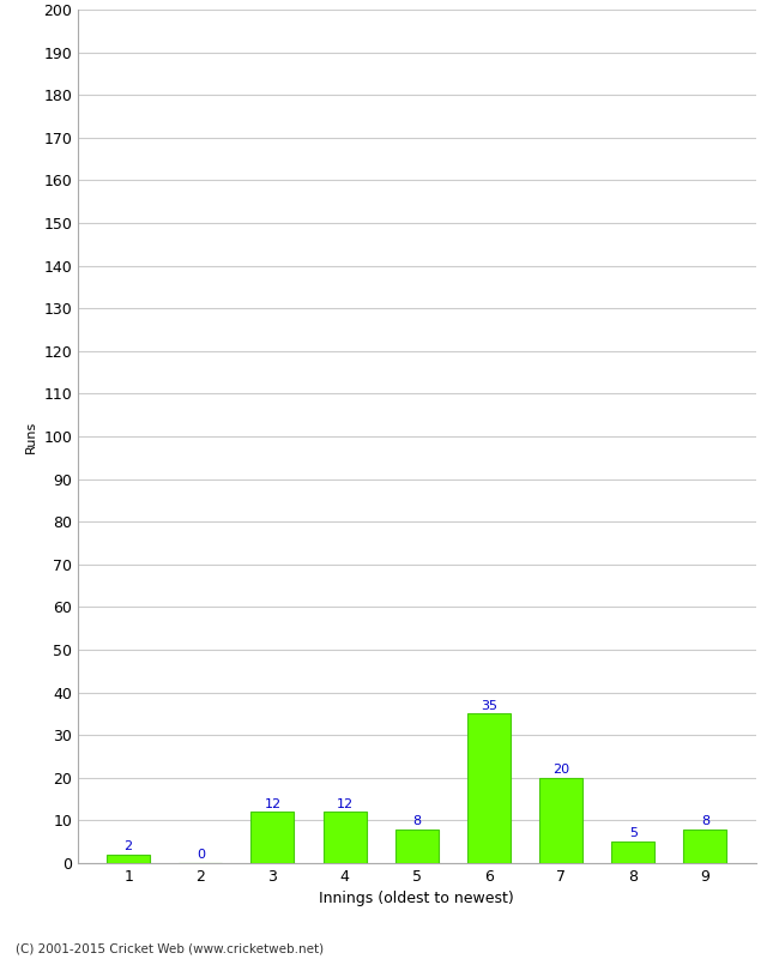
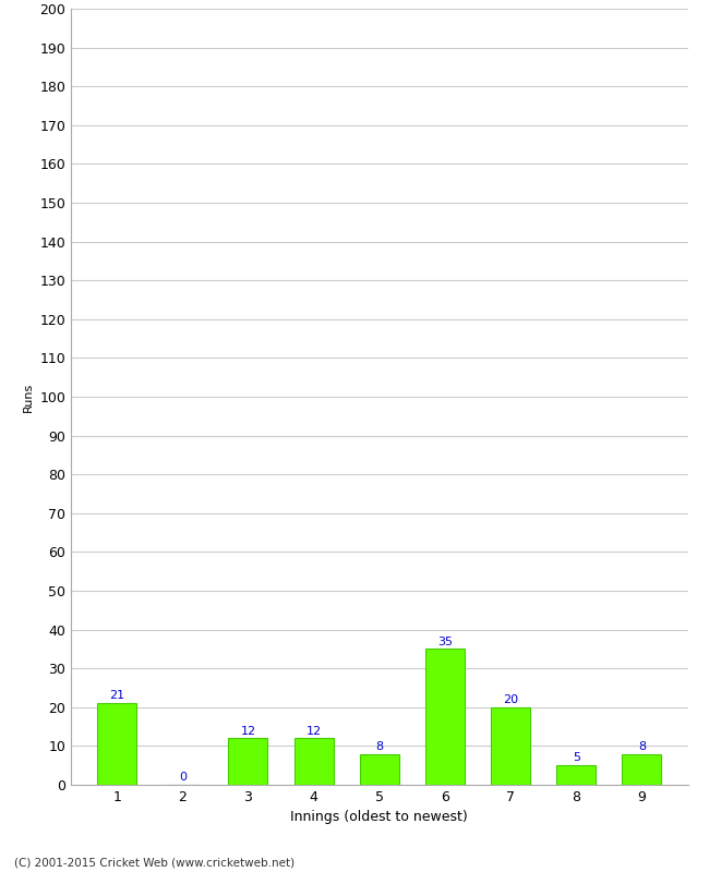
1: 2 -> 21
